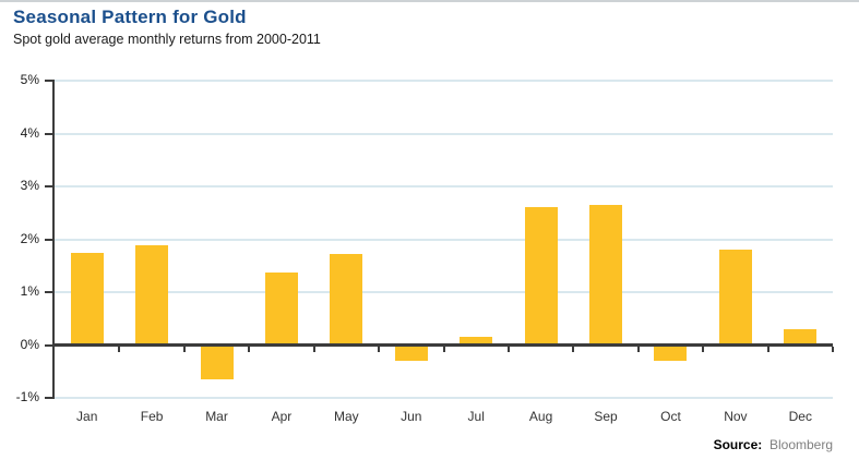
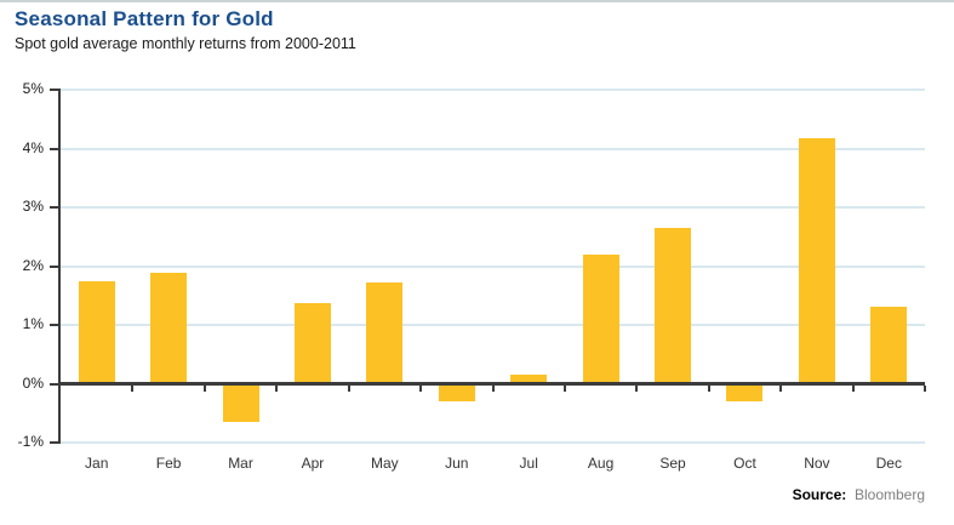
Aug: 2.6% -> 2.2%
Nov: 1.8% -> 4.2%
Dec: 0.3% -> 1.3%
